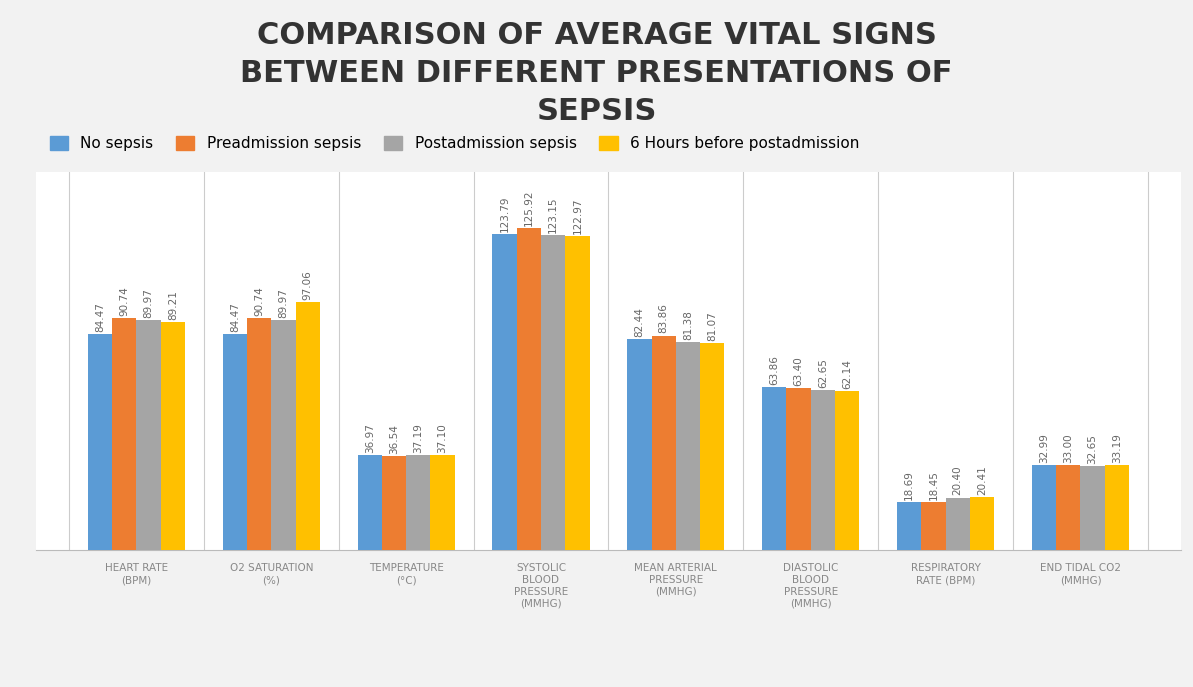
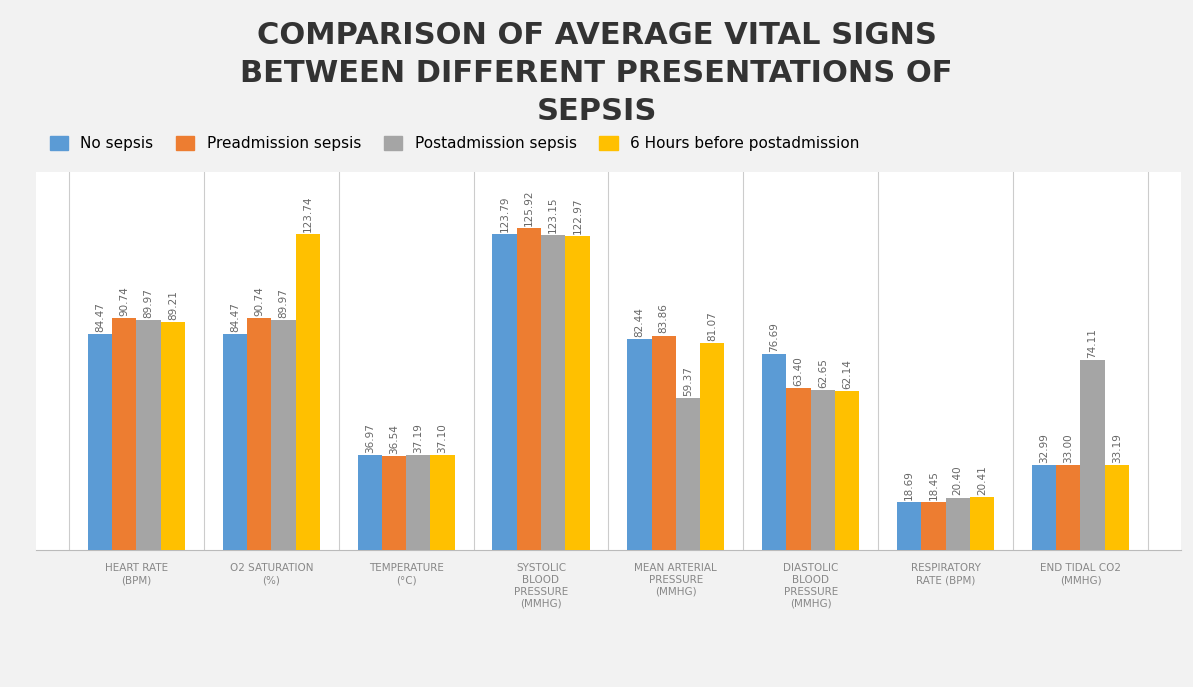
6 Hours before postadmission/O2 SATURATION (%): 97.06 -> 123.74
Postadmission sepsis/MEAN ARTERIAL PRESSURE (MMHG): 81.38 -> 59.37
No sepsis/DIASTOLIC BLOOD PRESSURE (MMHG): 63.86 -> 76.69
Postadmission sepsis/END TIDAL CO2 (MMHG): 32.65 -> 74.11
